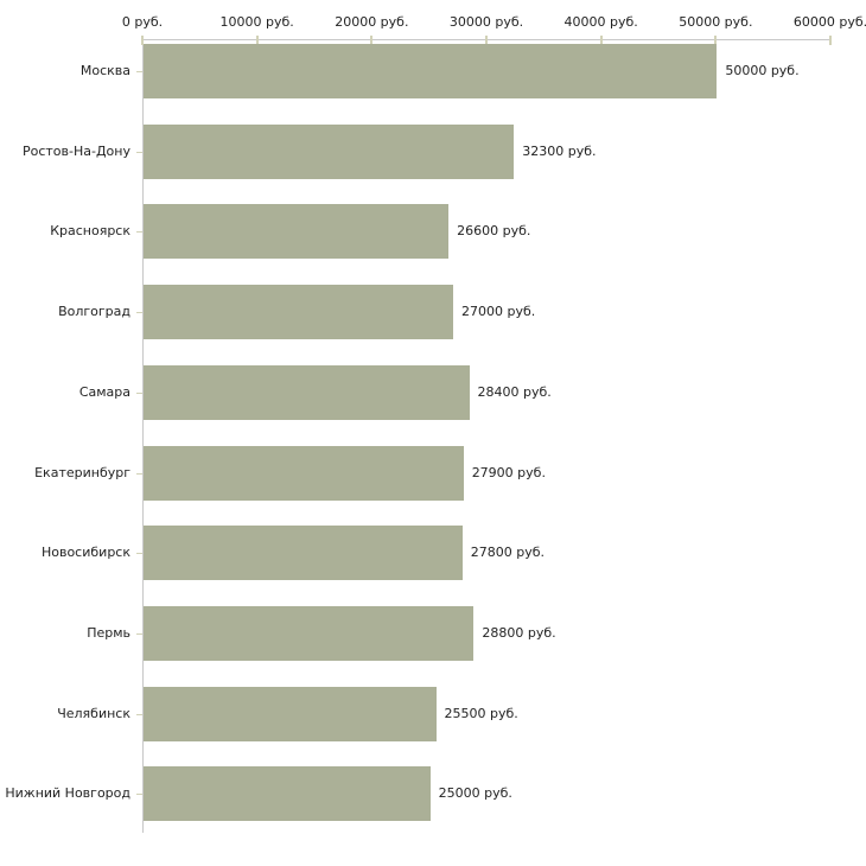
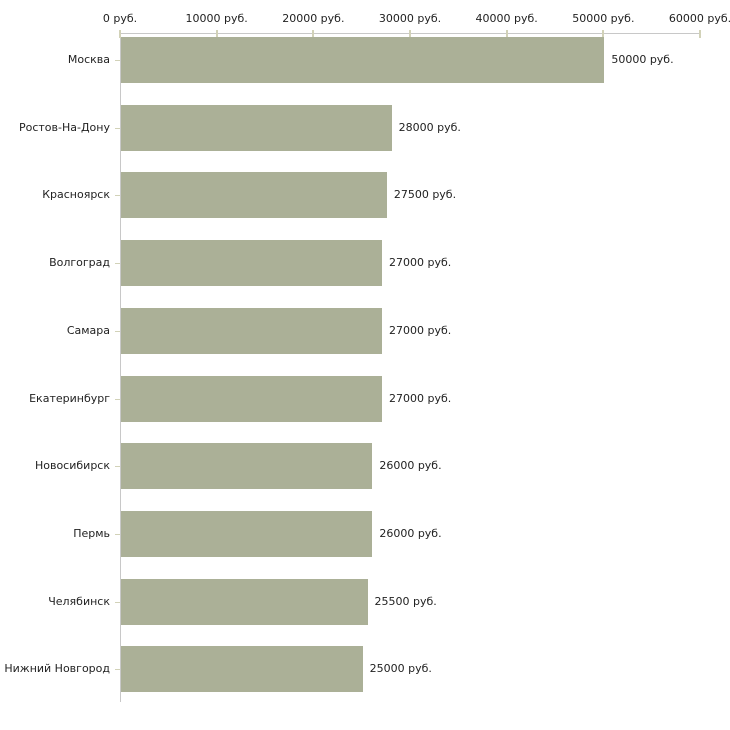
Ростов-На-Дону: 32300 -> 28000
Красноярск: 26600 -> 27500
Самара: 28400 -> 27000
Екатеринбург: 27900 -> 27000
Новосибирск: 27800 -> 26000
Пермь: 28800 -> 26000
